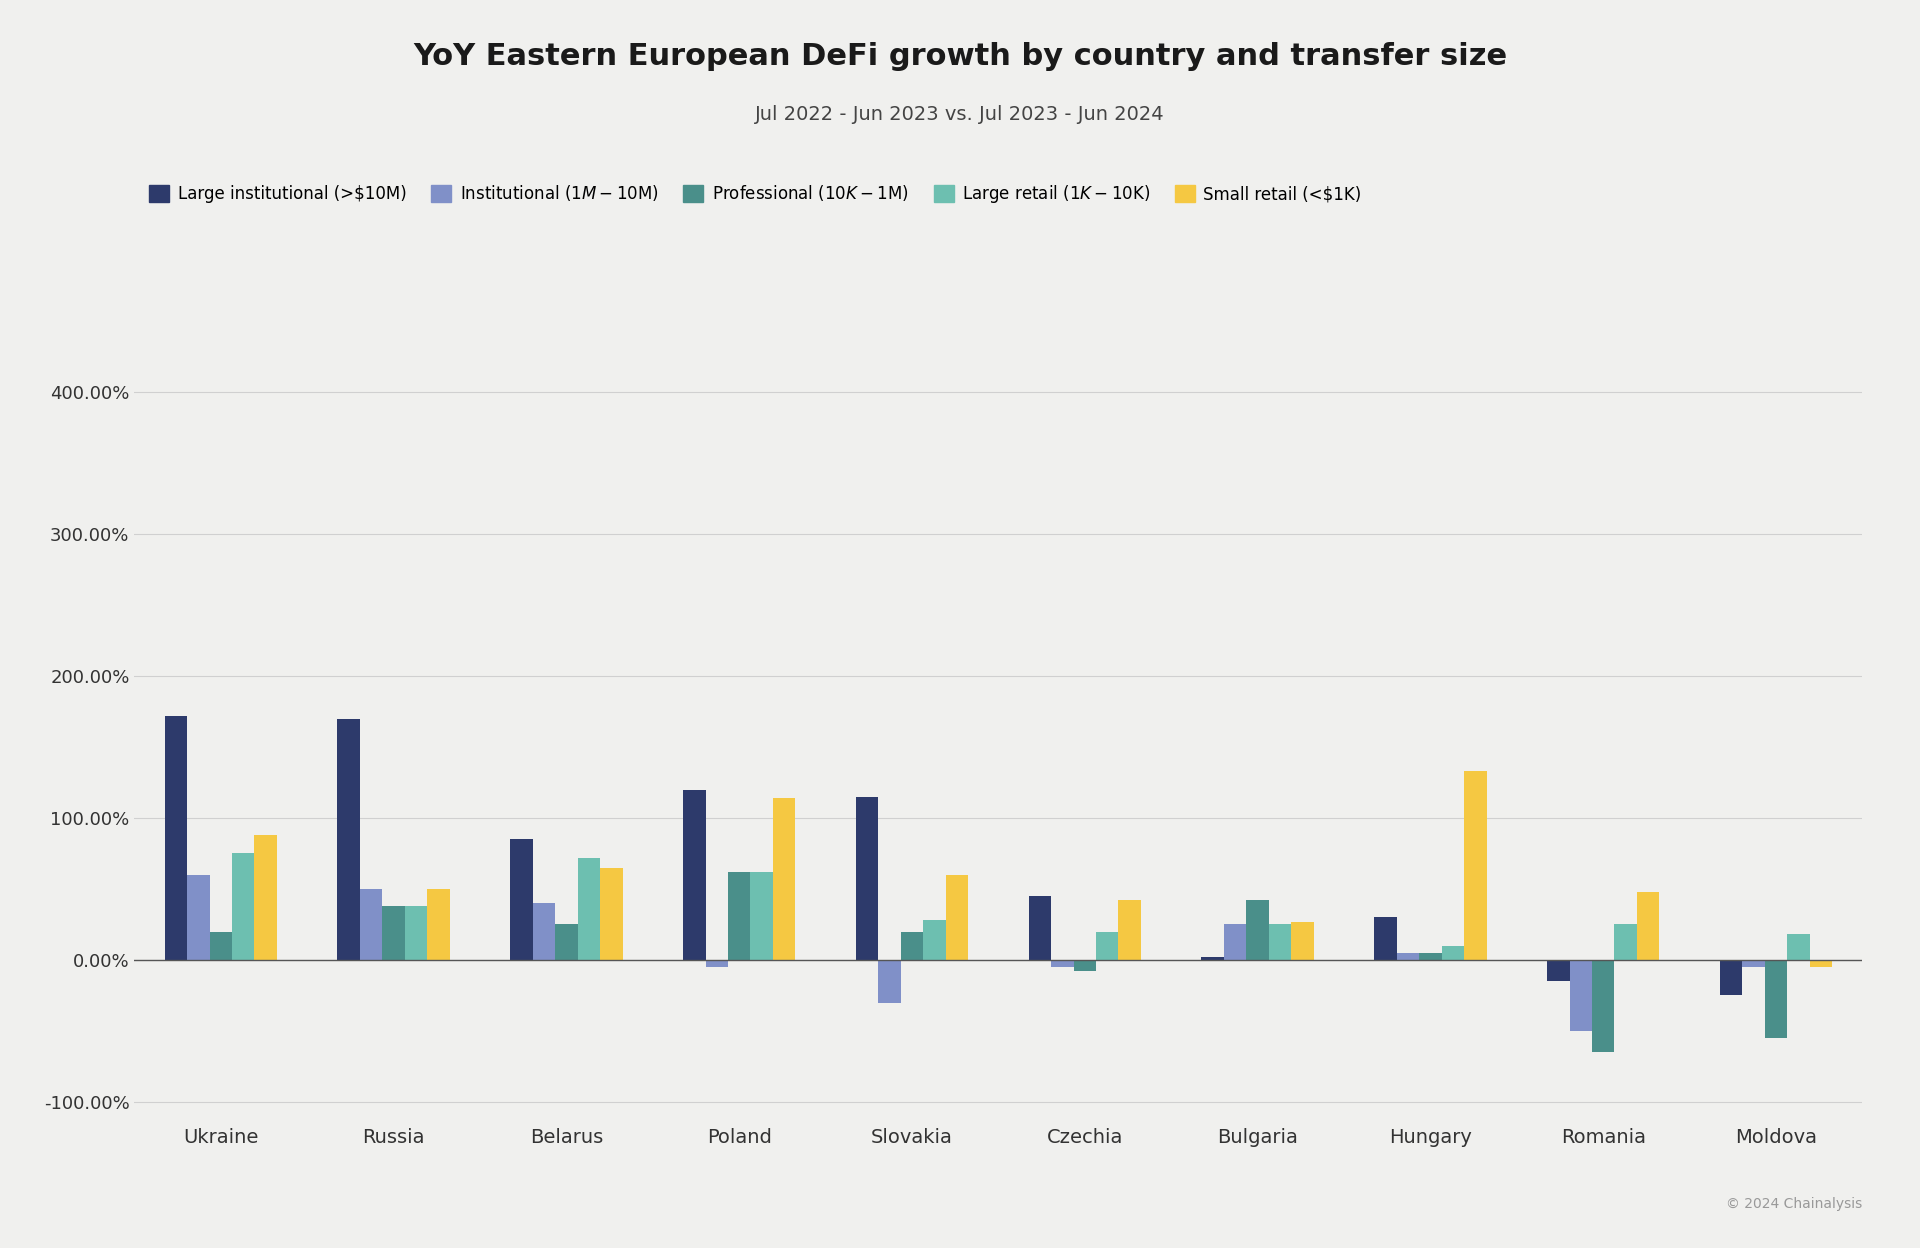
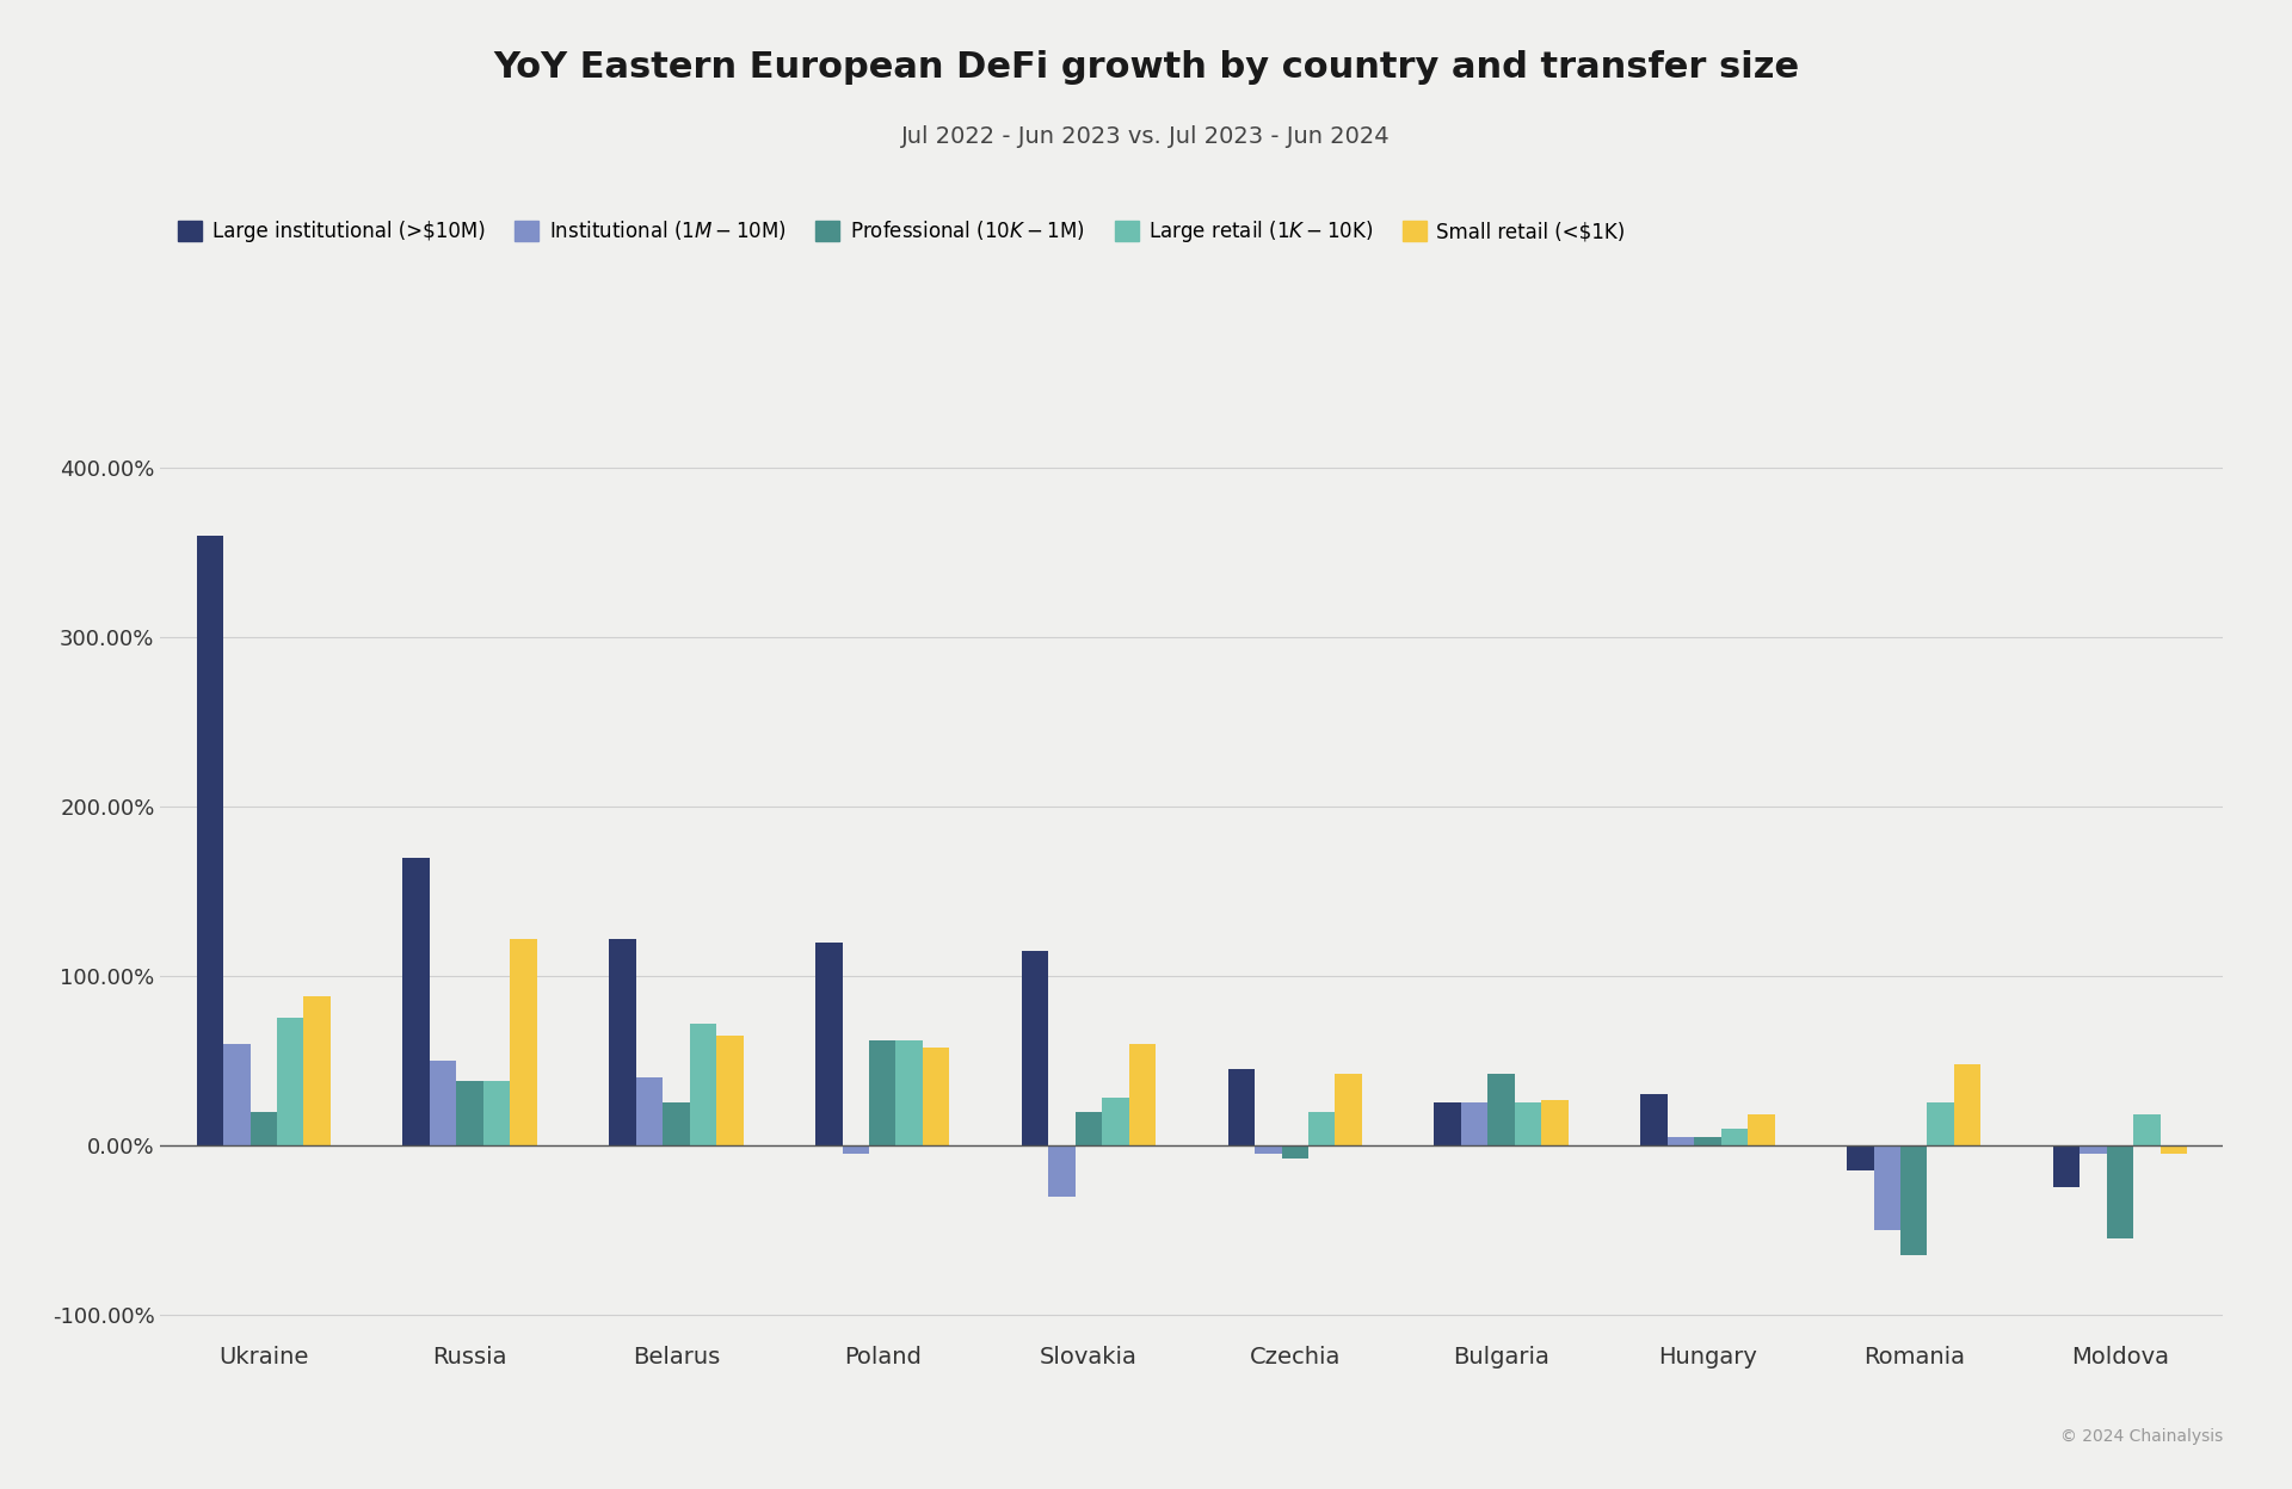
Large institutional (>$10M)/Ukraine: 172% -> 360%
Small retail (<$1K)/Russia: 50% -> 122%
Large institutional (>$10M)/Belarus: 85% -> 122%
Small retail (<$1K)/Poland: 114% -> 58%
Large institutional (>$10M)/Bulgaria: 2% -> 25%
Small retail (<$1K)/Hungary: 133% -> 18%
